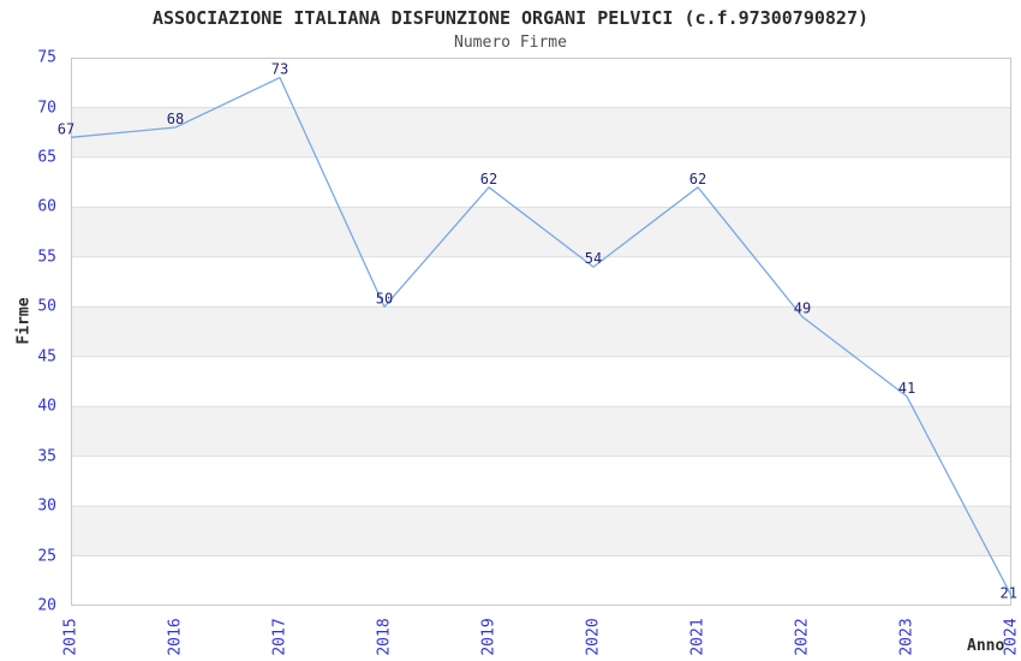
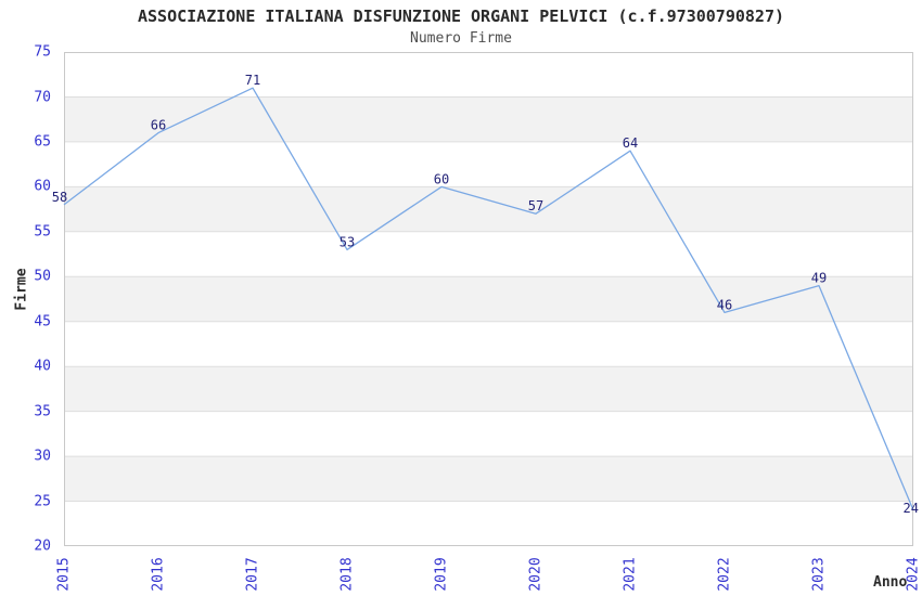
2015: 67 -> 58
2016: 68 -> 66
2017: 73 -> 71
2018: 50 -> 53
2019: 62 -> 60
2020: 54 -> 57
2021: 62 -> 64
2022: 49 -> 46
2023: 41 -> 49
2024: 21 -> 24
